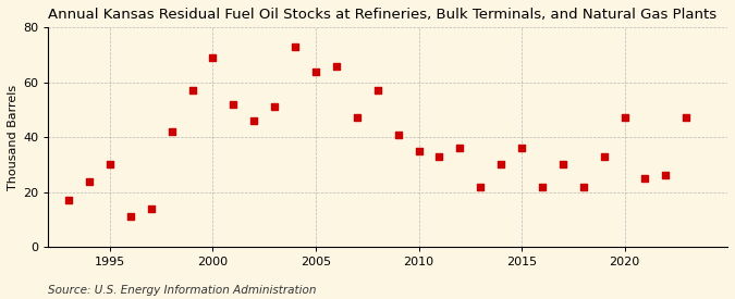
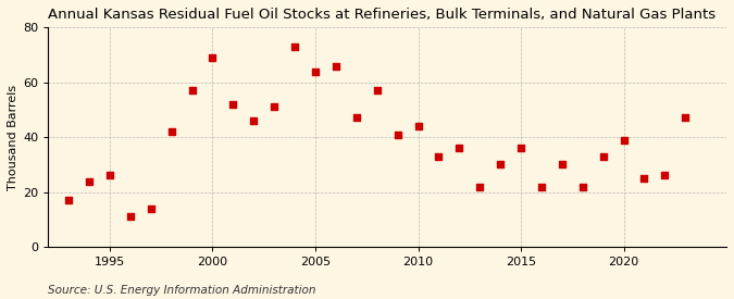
1995: 30 -> 26
2010: 35 -> 44
2020: 47 -> 39
